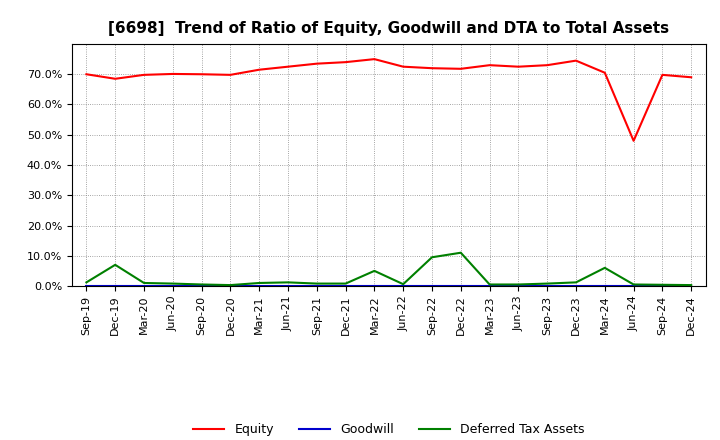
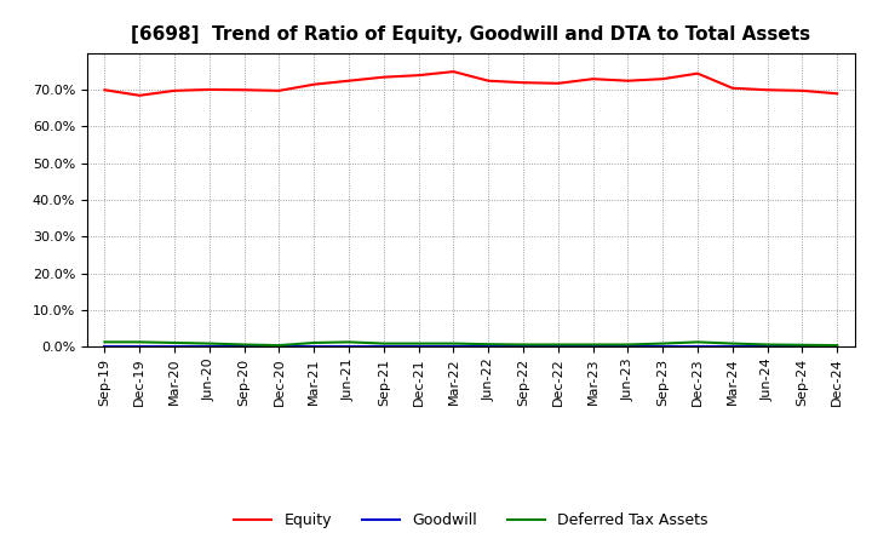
Deferred Tax Assets/Dec-19: 7.0% -> 1.2%
Deferred Tax Assets/Mar-22: 5.0% -> 0.8%
Deferred Tax Assets/Sep-22: 9.5% -> 0.5%
Deferred Tax Assets/Dec-22: 11.0% -> 0.5%
Deferred Tax Assets/Mar-24: 6.0% -> 0.8%
Equity/Jun-24: 48.0% -> 70.0%
